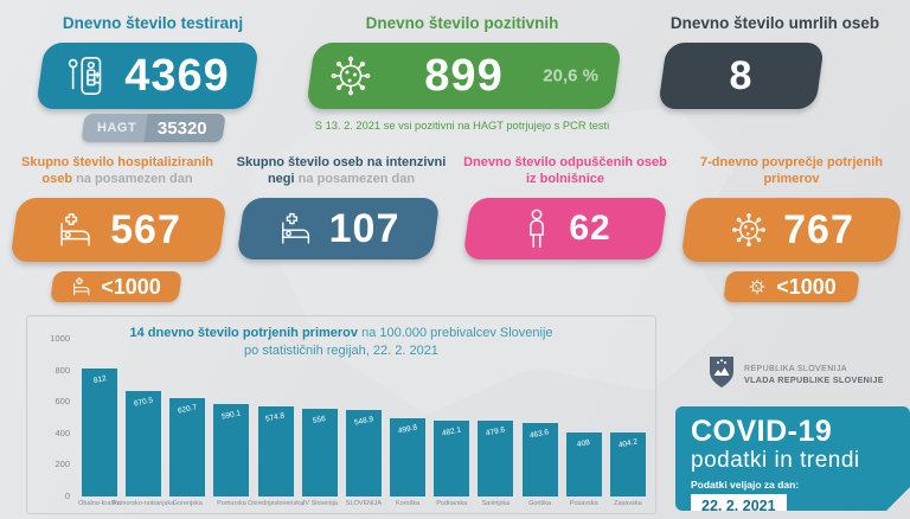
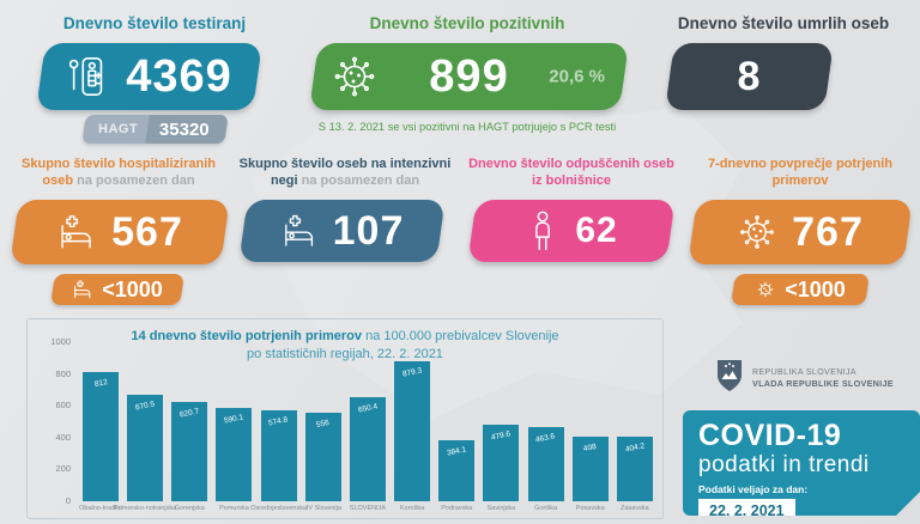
SLOVENIJA: 548.9 -> 650.4
Koroška: 499.8 -> 879.3
Podravska: 482.1 -> 384.1
